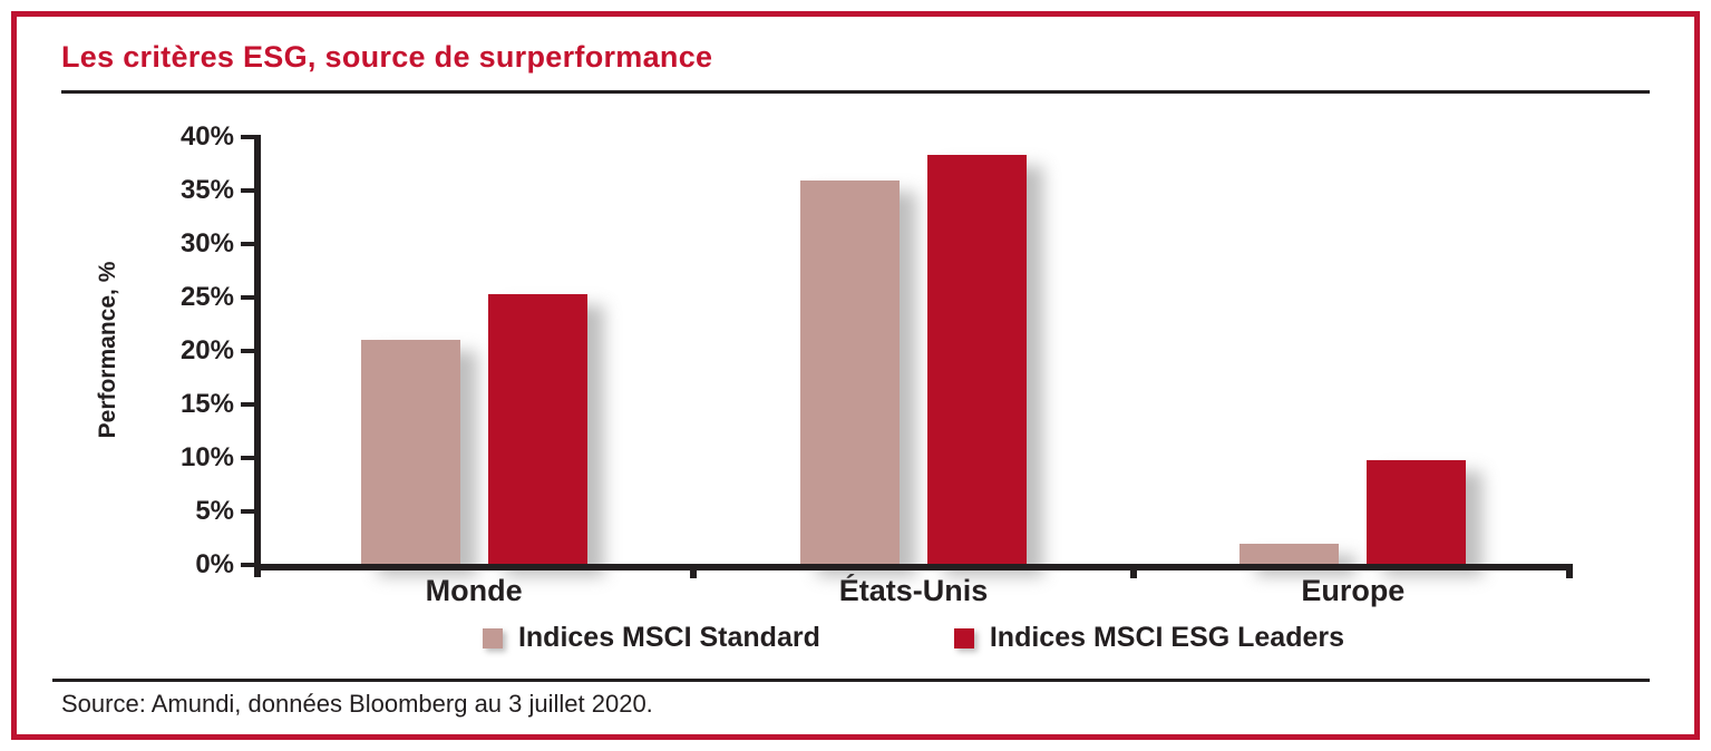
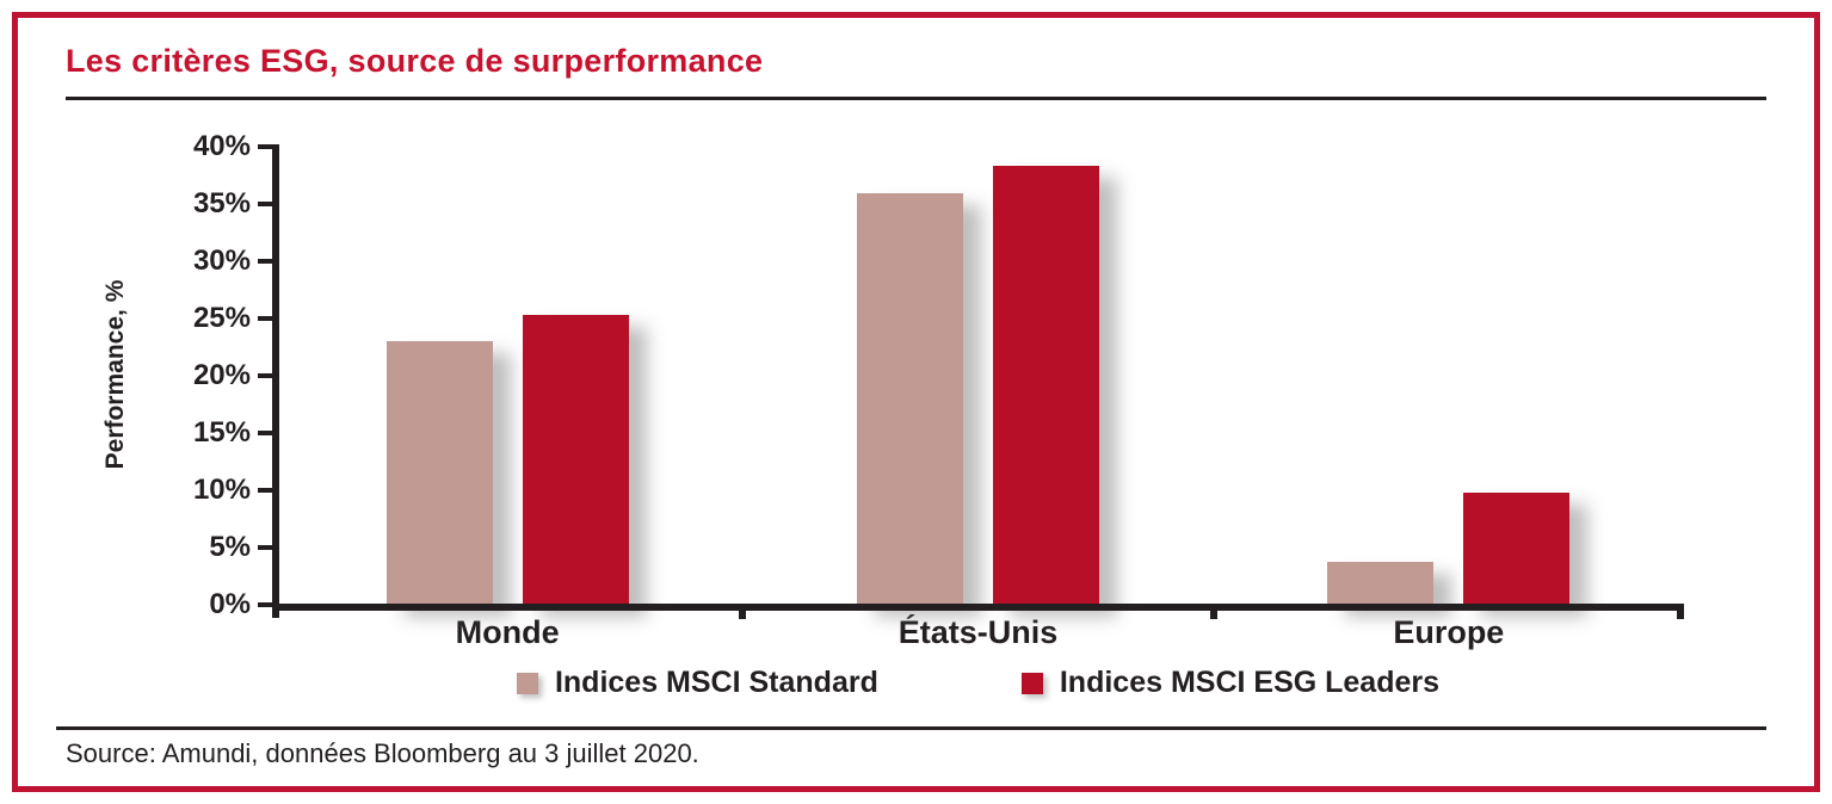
Indices MSCI Standard/Monde: 21% -> 23%
Indices MSCI Standard/Europe: 2% -> 4%
